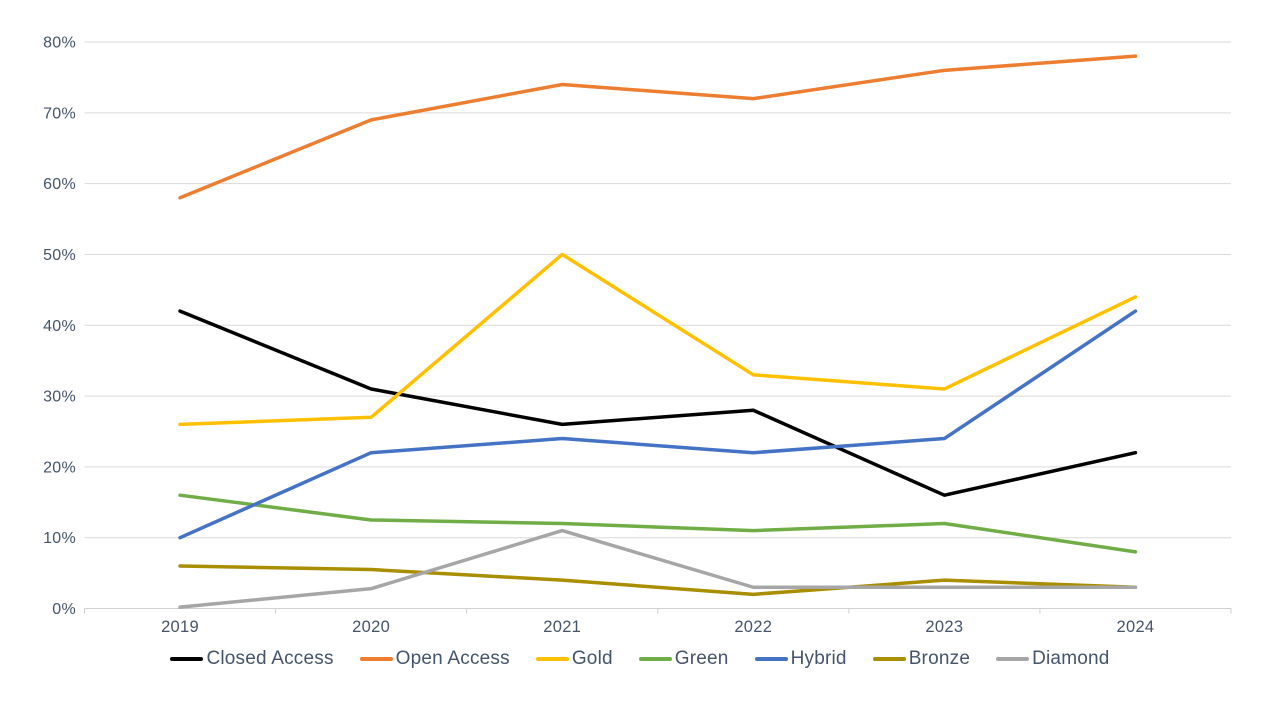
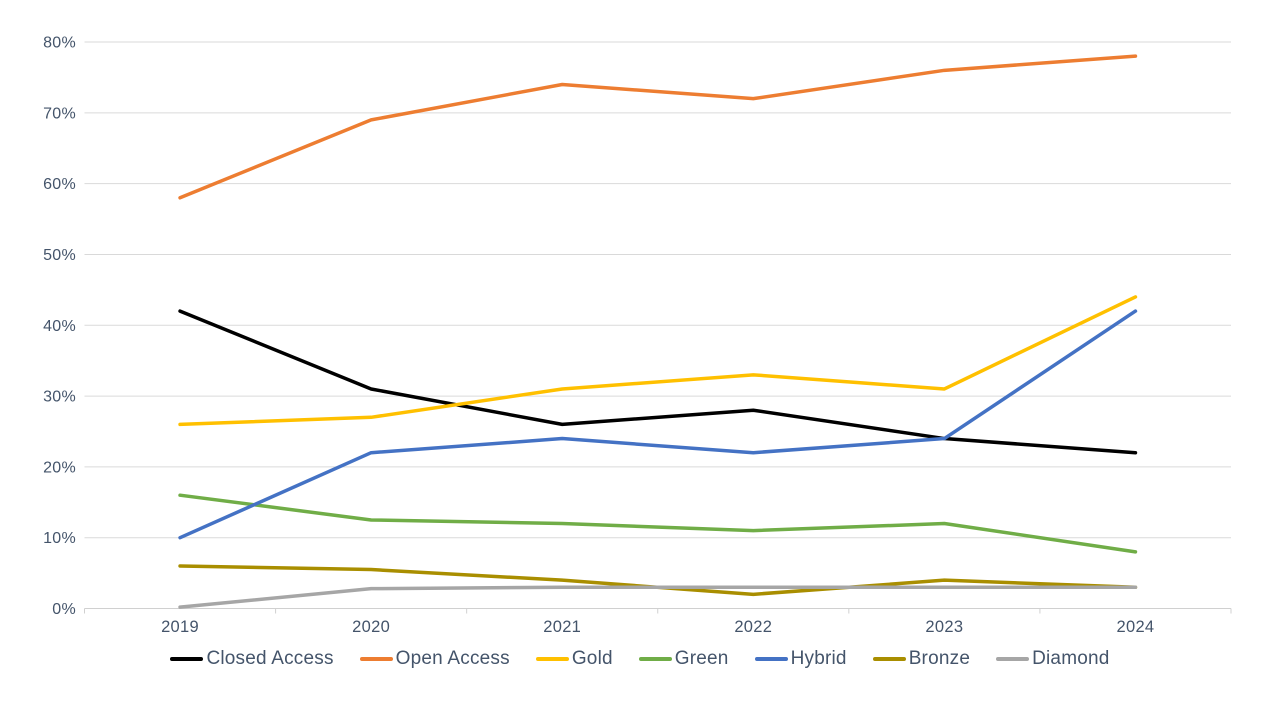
Gold/2021: 50% -> 31%
Diamond/2021: 11% -> 3%
Closed Access/2023: 16% -> 24%
